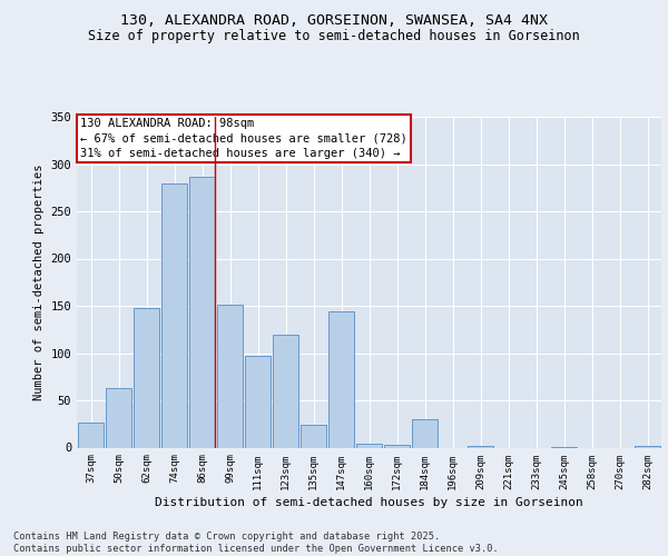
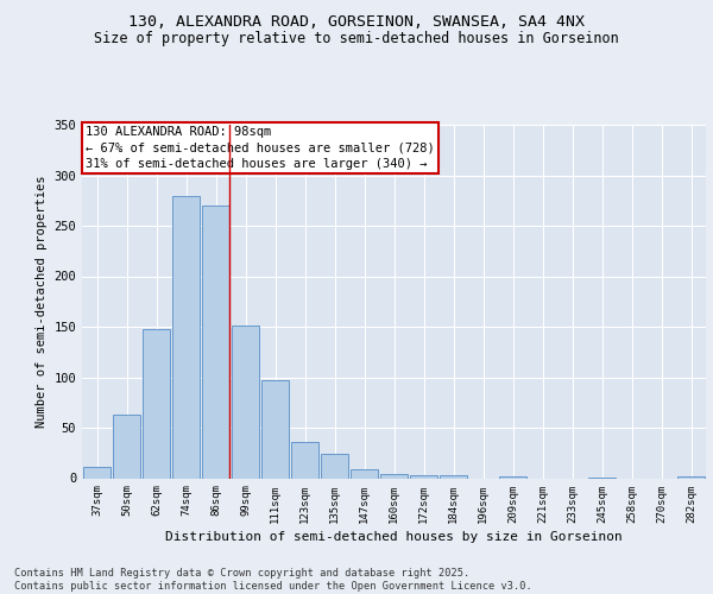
37sqm: 26 -> 11
86sqm: 286 -> 270
123sqm: 120 -> 36
147sqm: 144 -> 9
184sqm: 30 -> 3
